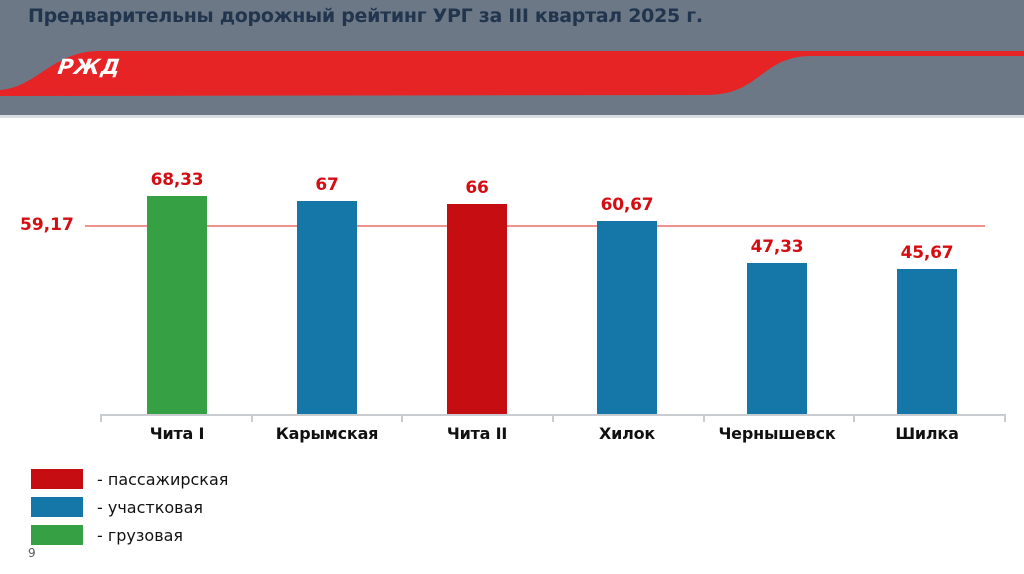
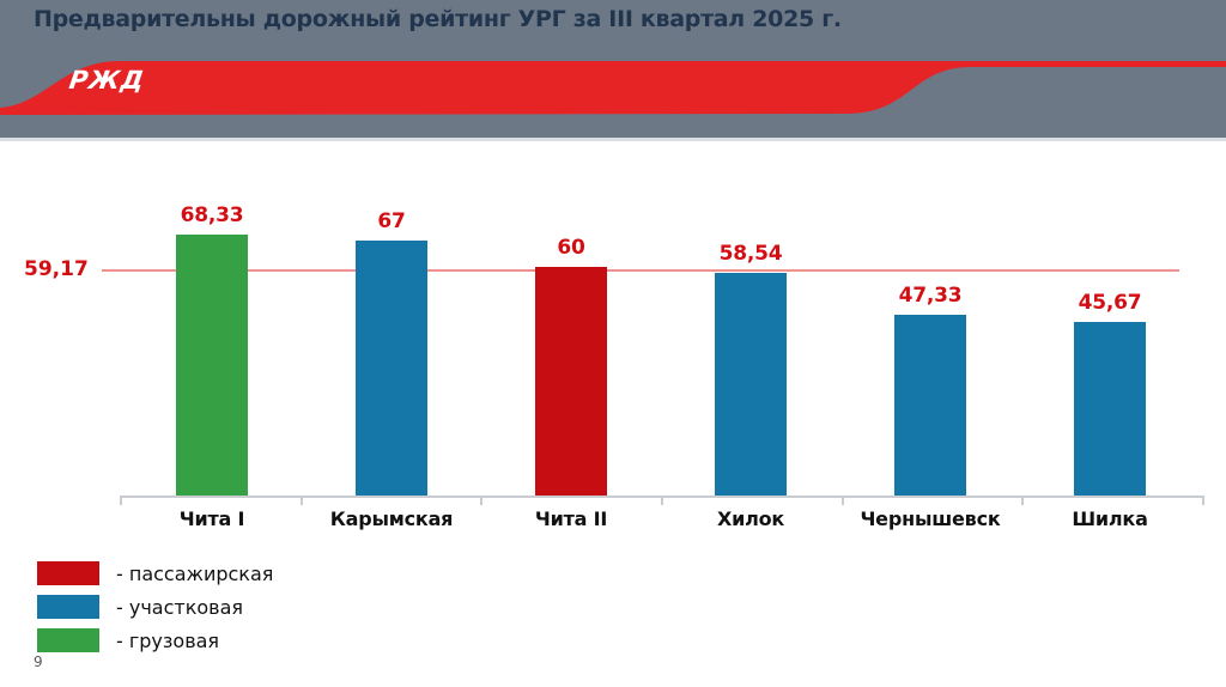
Чита II: 66 -> 60
Хилок: 60,67 -> 58,54
